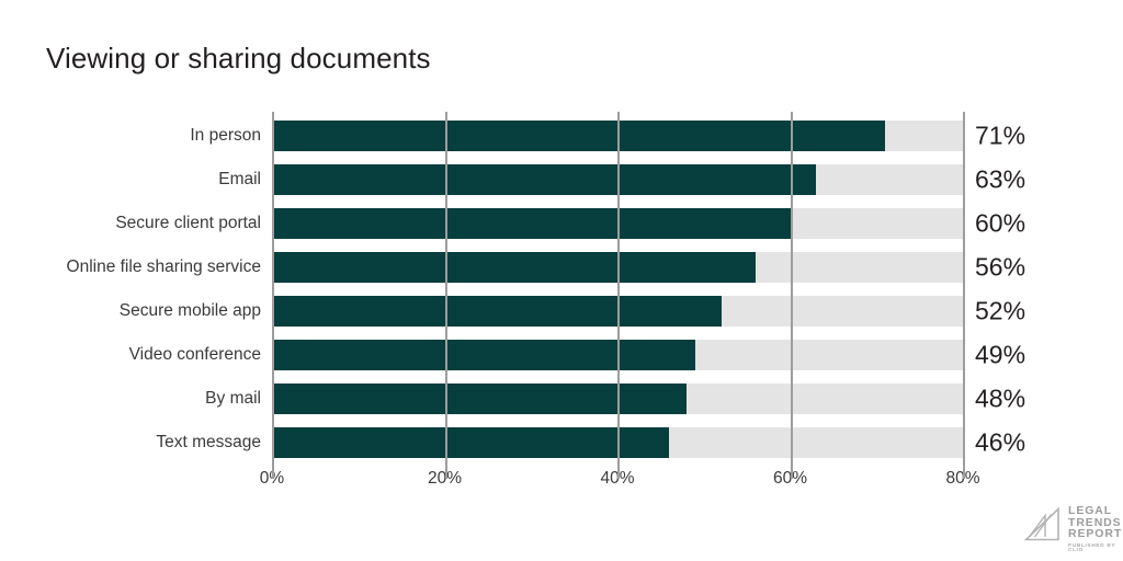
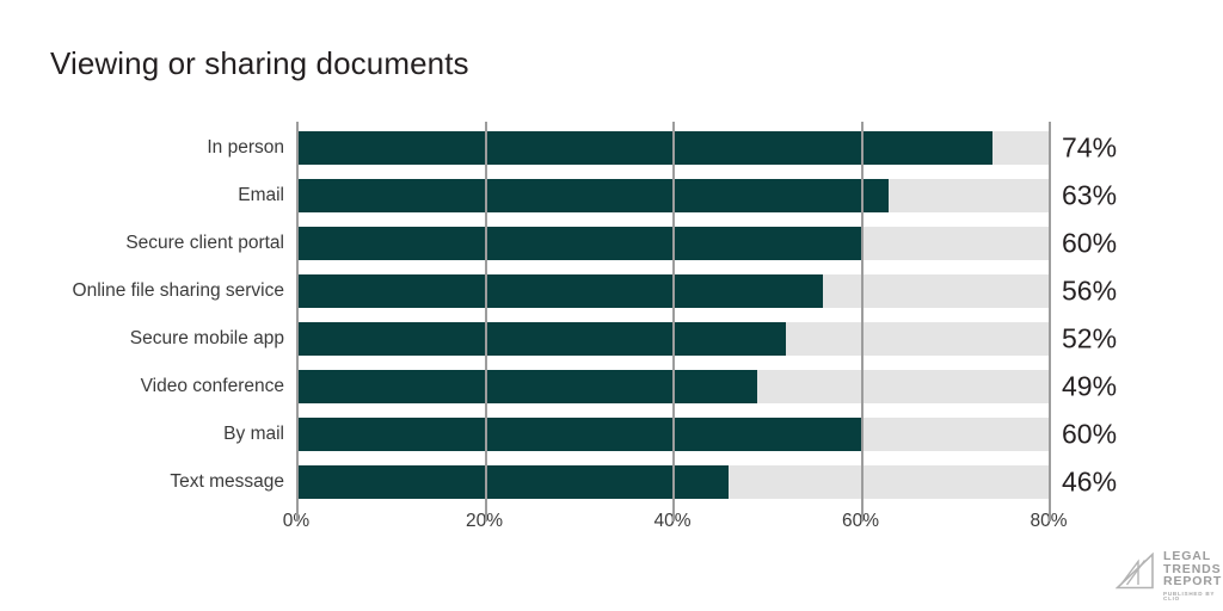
In person: 71% -> 74%
By mail: 48% -> 60%
